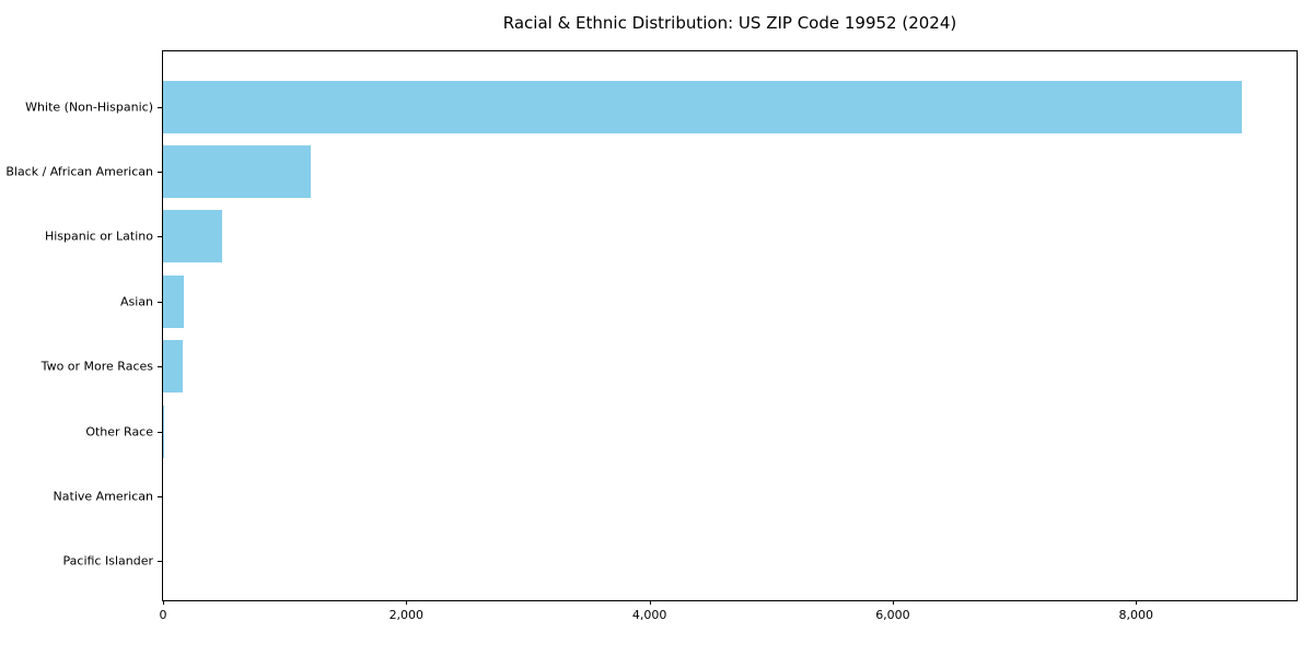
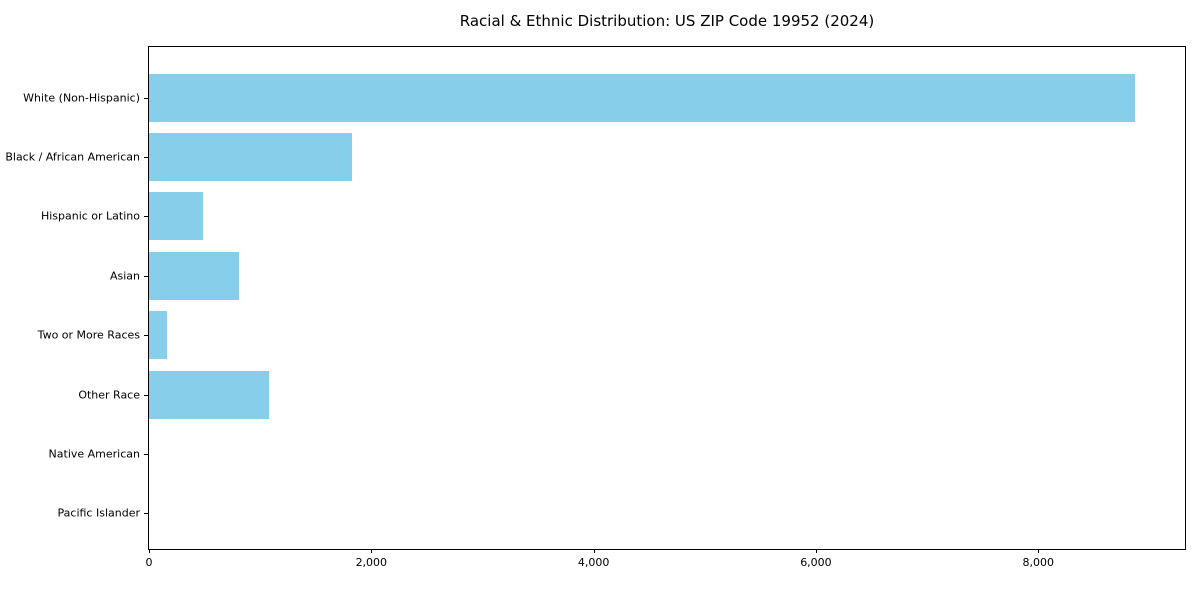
Black / African American: 1210 -> 1830
Asian: 170 -> 810
Other Race: 10 -> 1080
